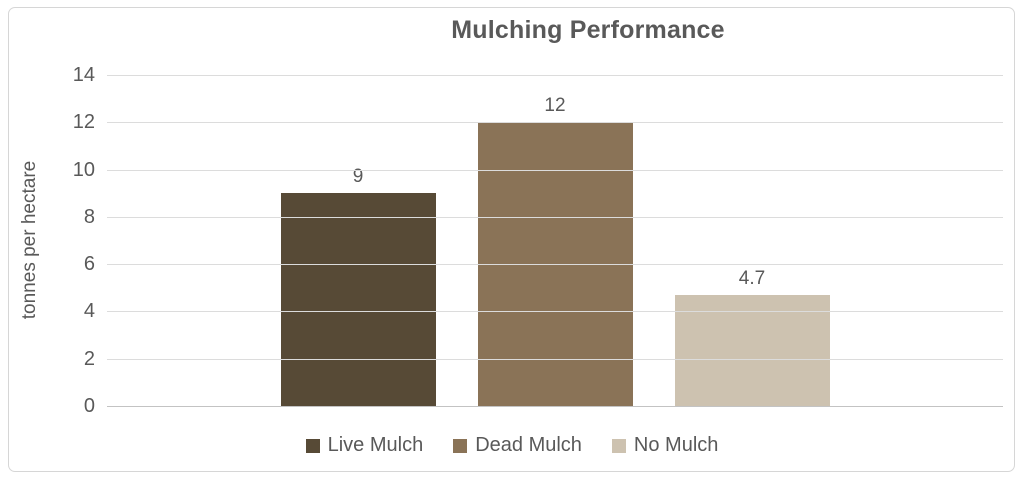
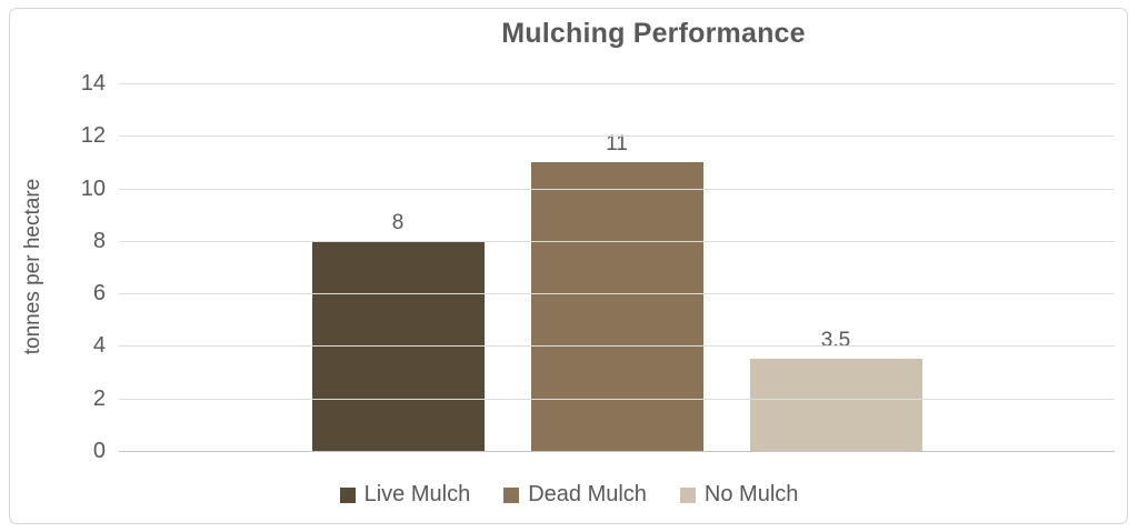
Live Mulch: 9 -> 8
Dead Mulch: 12 -> 11
No Mulch: 4.7 -> 3.5
